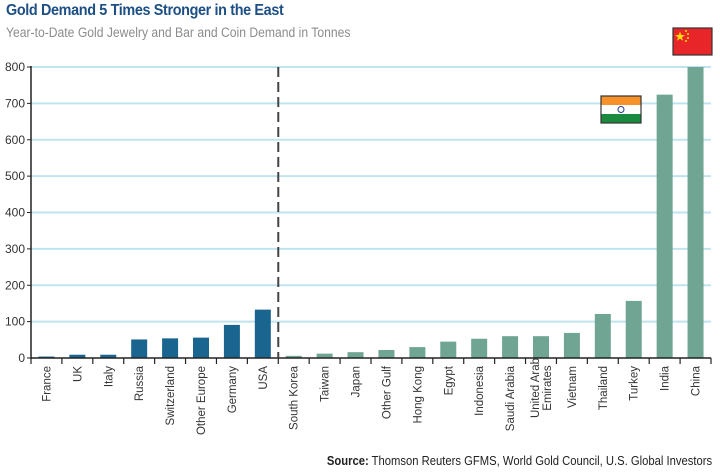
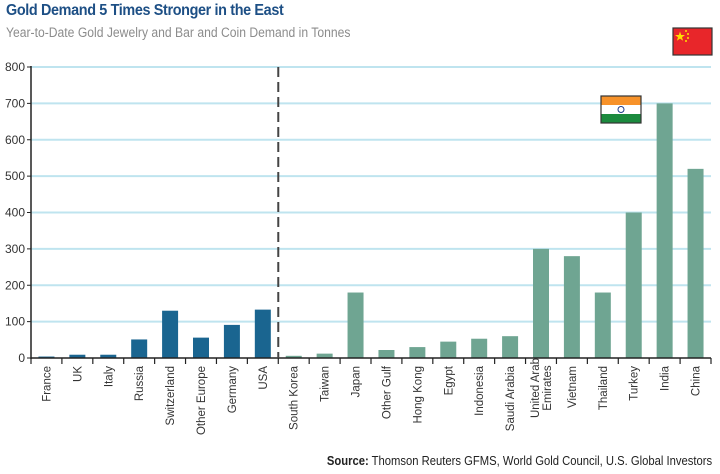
Switzerland: 50 -> 130
Japan: 20 -> 180
United Arab Emirates: 60 -> 300
Vietnam: 70 -> 280
Thailand: 120 -> 180
Turkey: 160 -> 400
India: 720 -> 700
China: 800 -> 520
